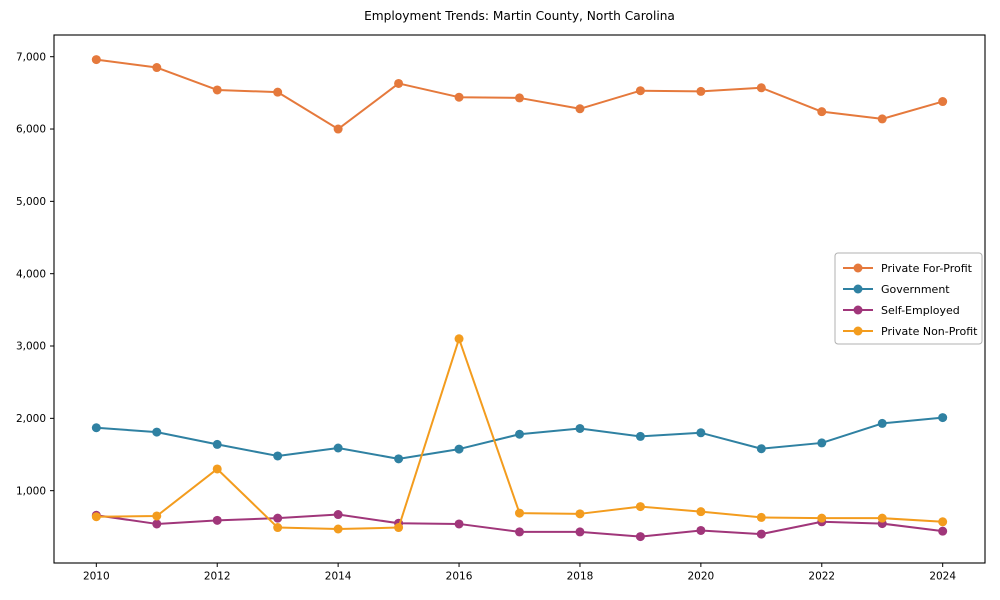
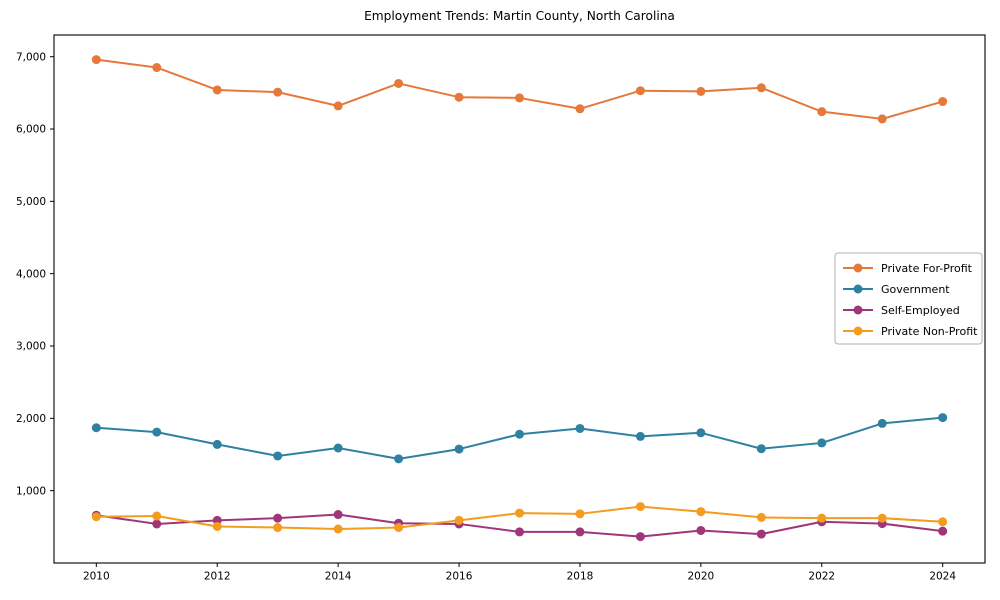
Private Non-Profit/2012: 1300 -> 500
Private For-Profit/2014: 6000 -> 6300
Private Non-Profit/2016: 3100 -> 600
